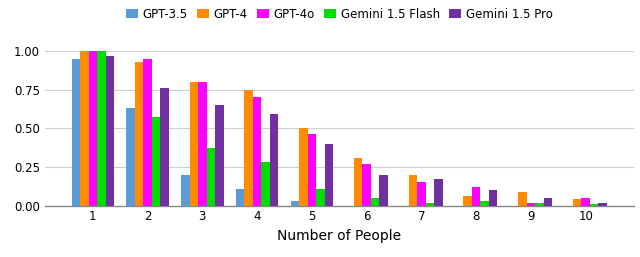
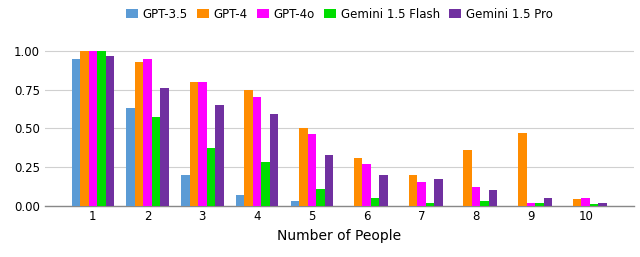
GPT-3.5/4: 0.11 -> 0.07
Gemini 1.5 Pro/5: 0.40 -> 0.33
GPT-4/8: 0.06 -> 0.36
GPT-4/9: 0.09 -> 0.47
